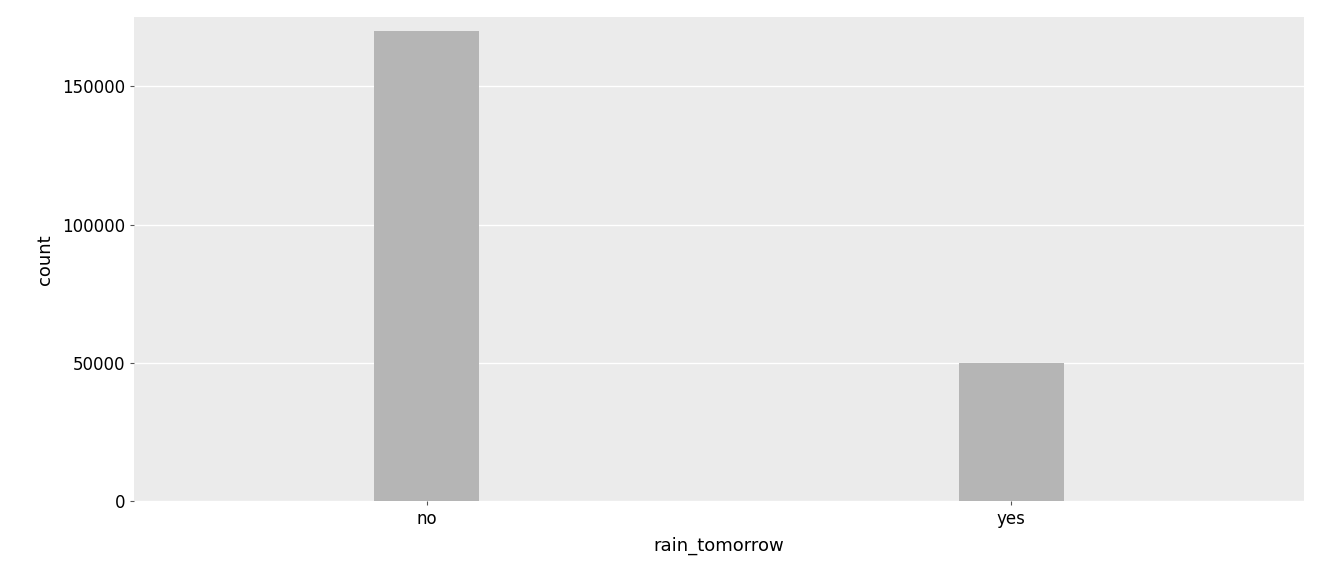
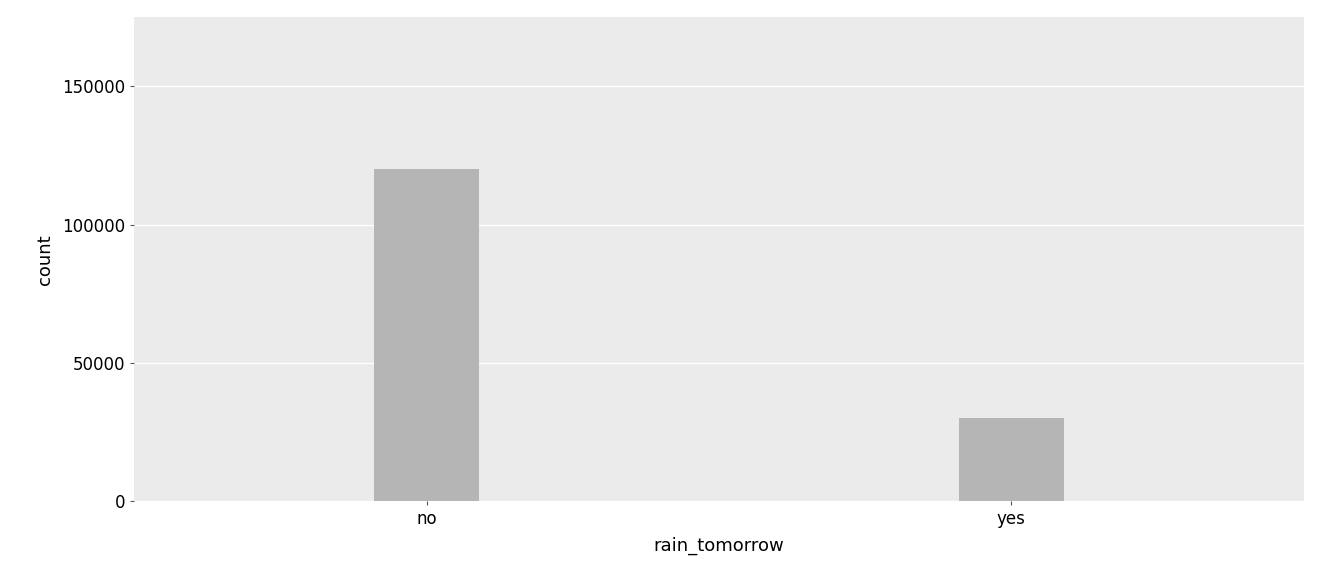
no: 170000 -> 120000
yes: 50000 -> 30000
